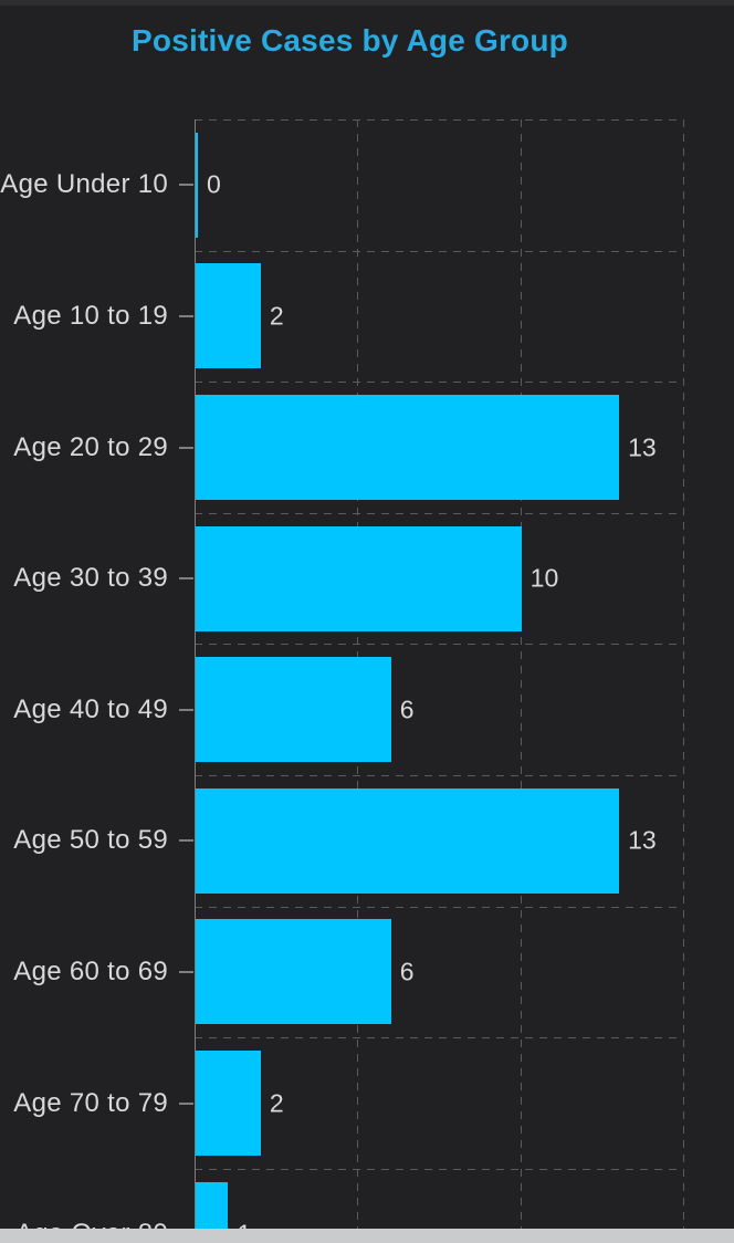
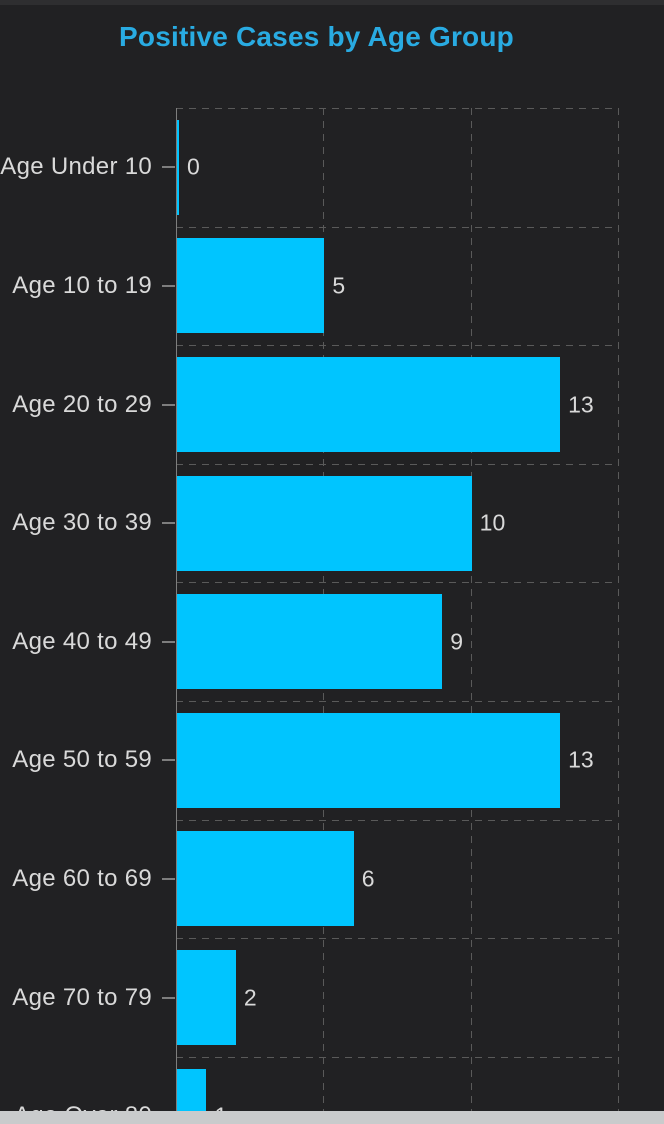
Age 10 to 19: 2 -> 5
Age 40 to 49: 6 -> 9
